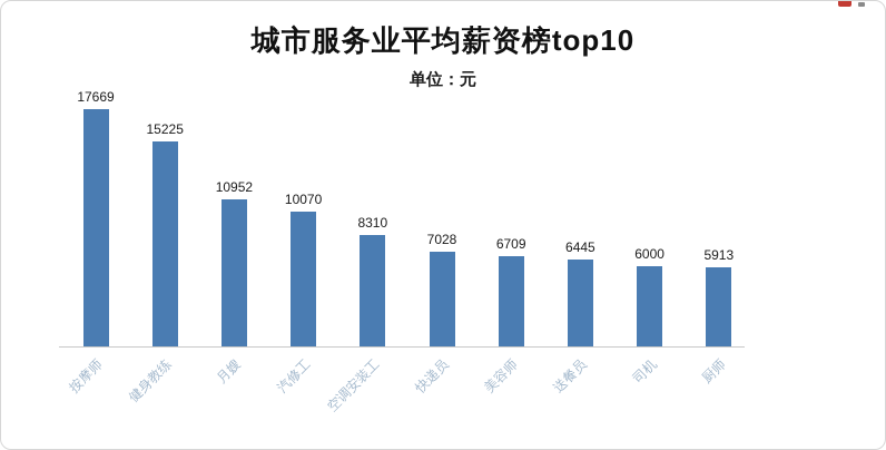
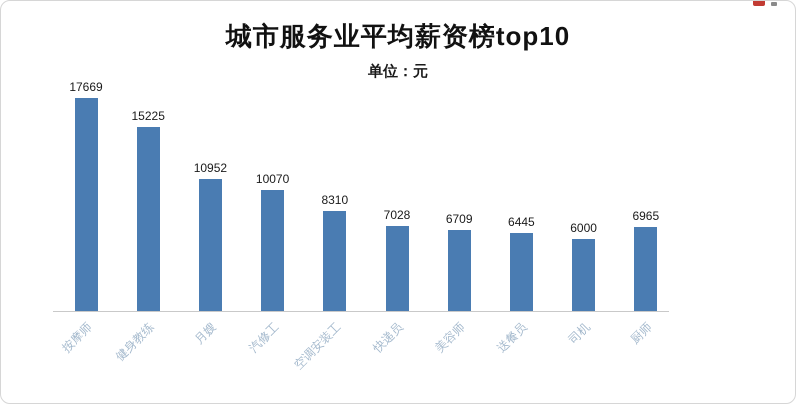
厨师: 5913 -> 6965
